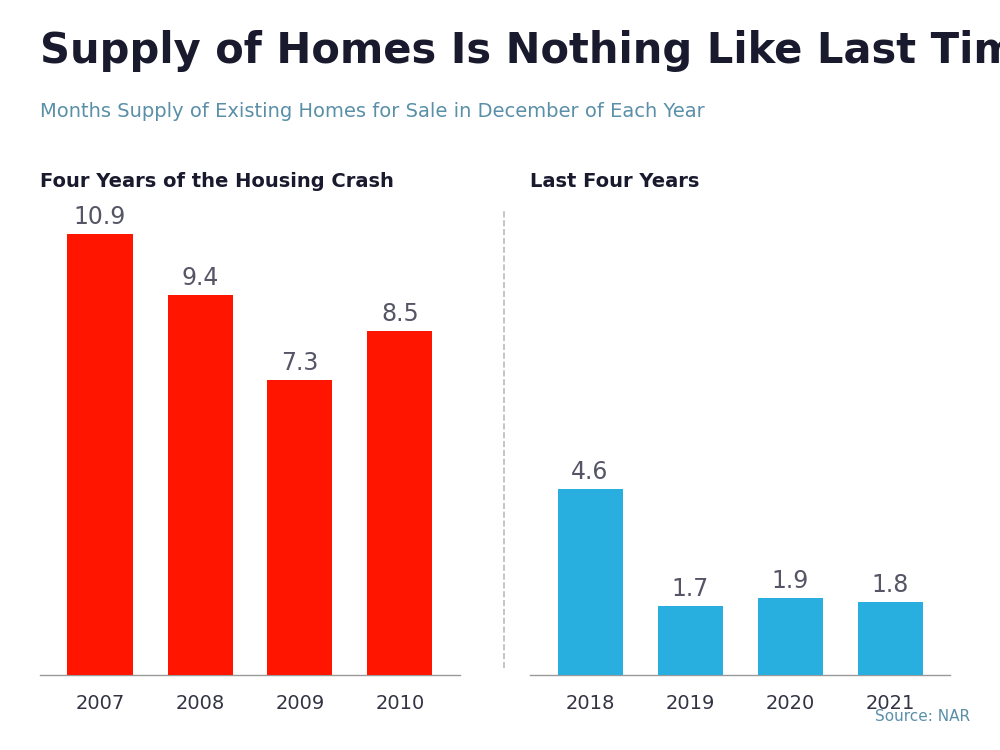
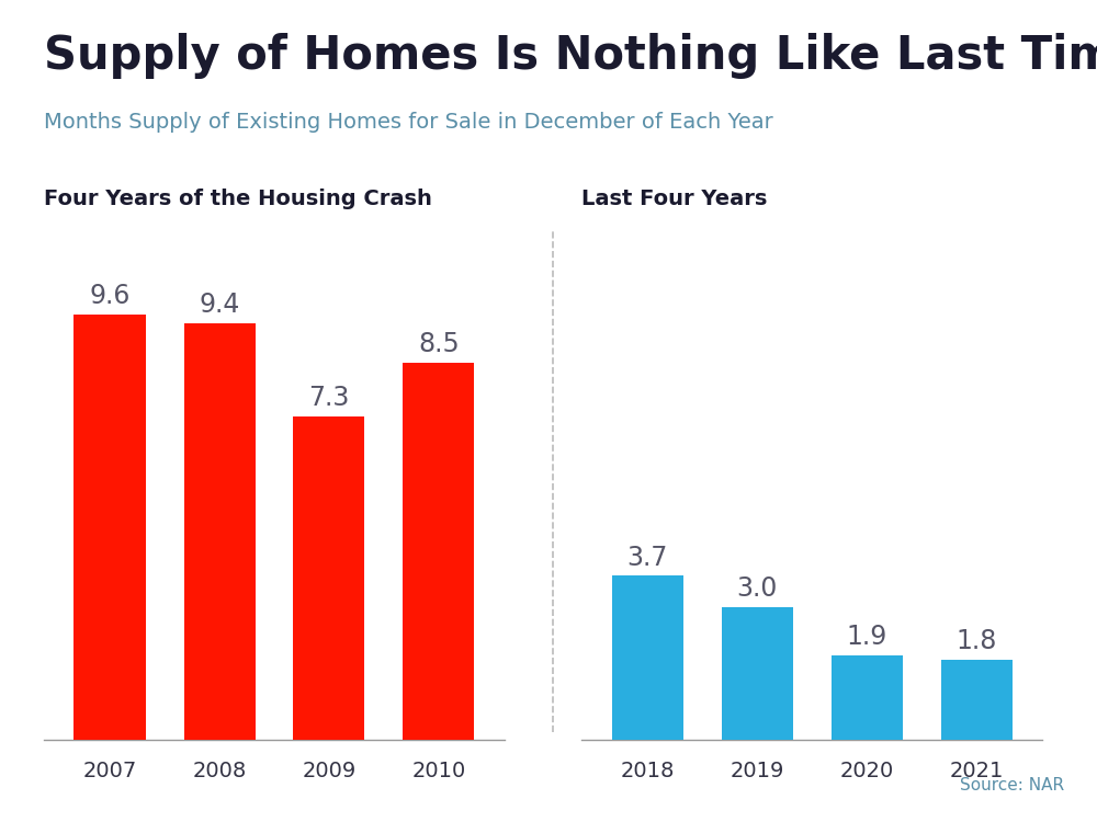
2007: 10.9 -> 9.6
2018: 4.6 -> 3.7
2019: 1.7 -> 3.0
